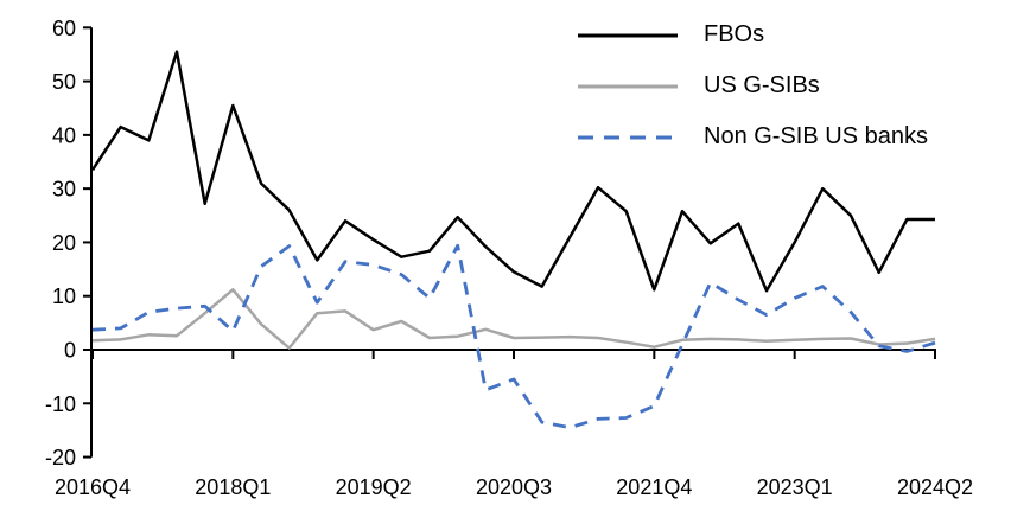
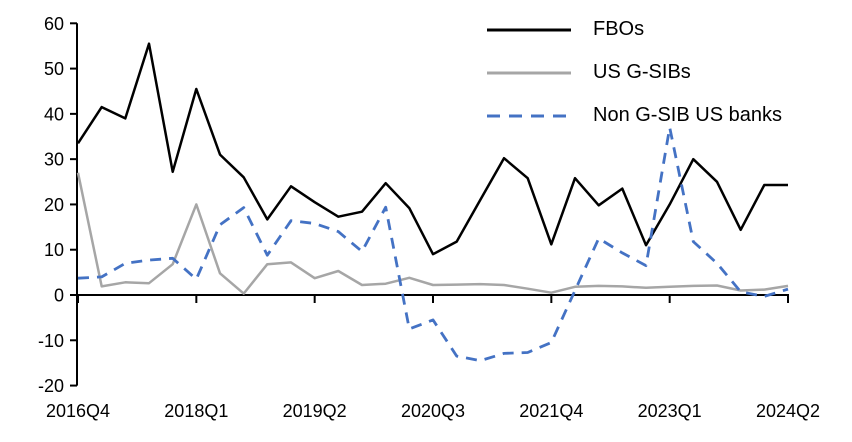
US G-SIBs/2016Q4: 2 -> 27
US G-SIBs/2018Q1: 11 -> 20
FBOs/2020Q3: 14 -> 9
Non G-SIB US banks/2023Q1: 10 -> 37
